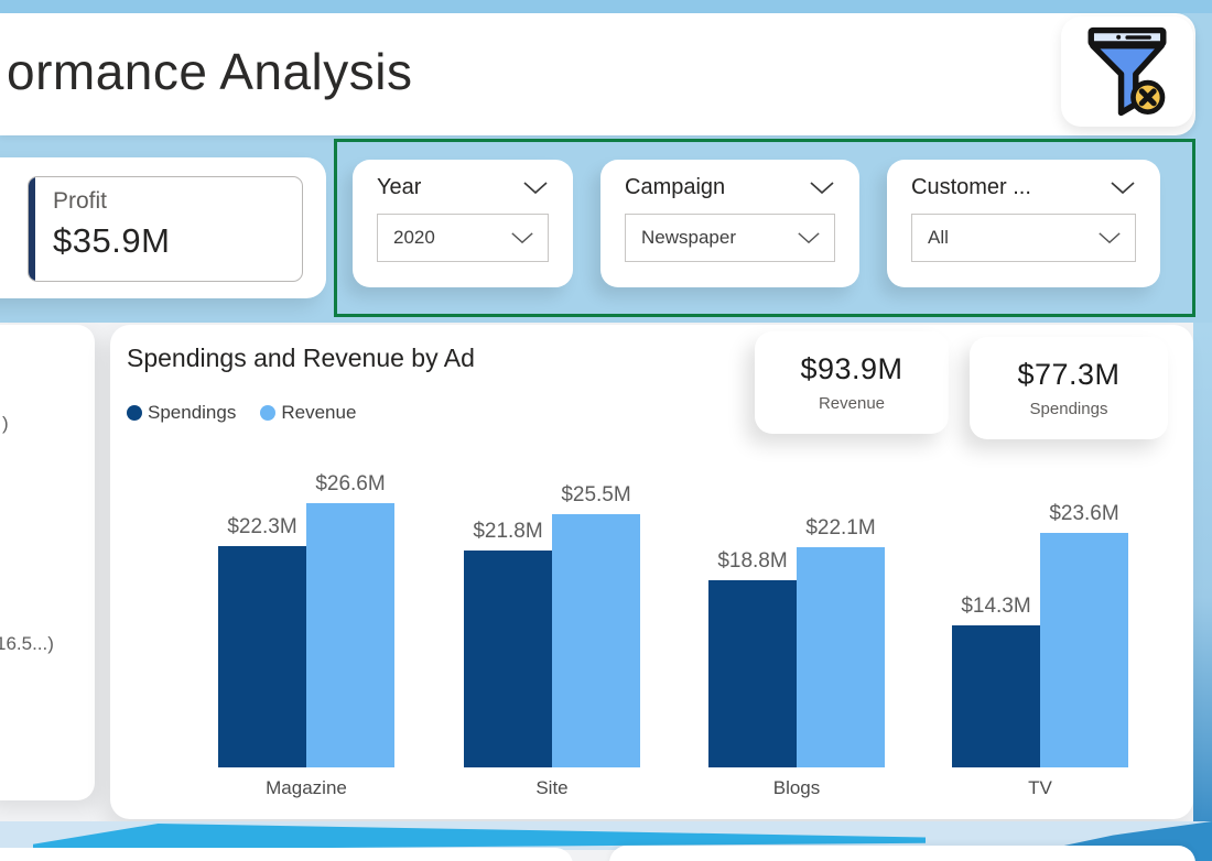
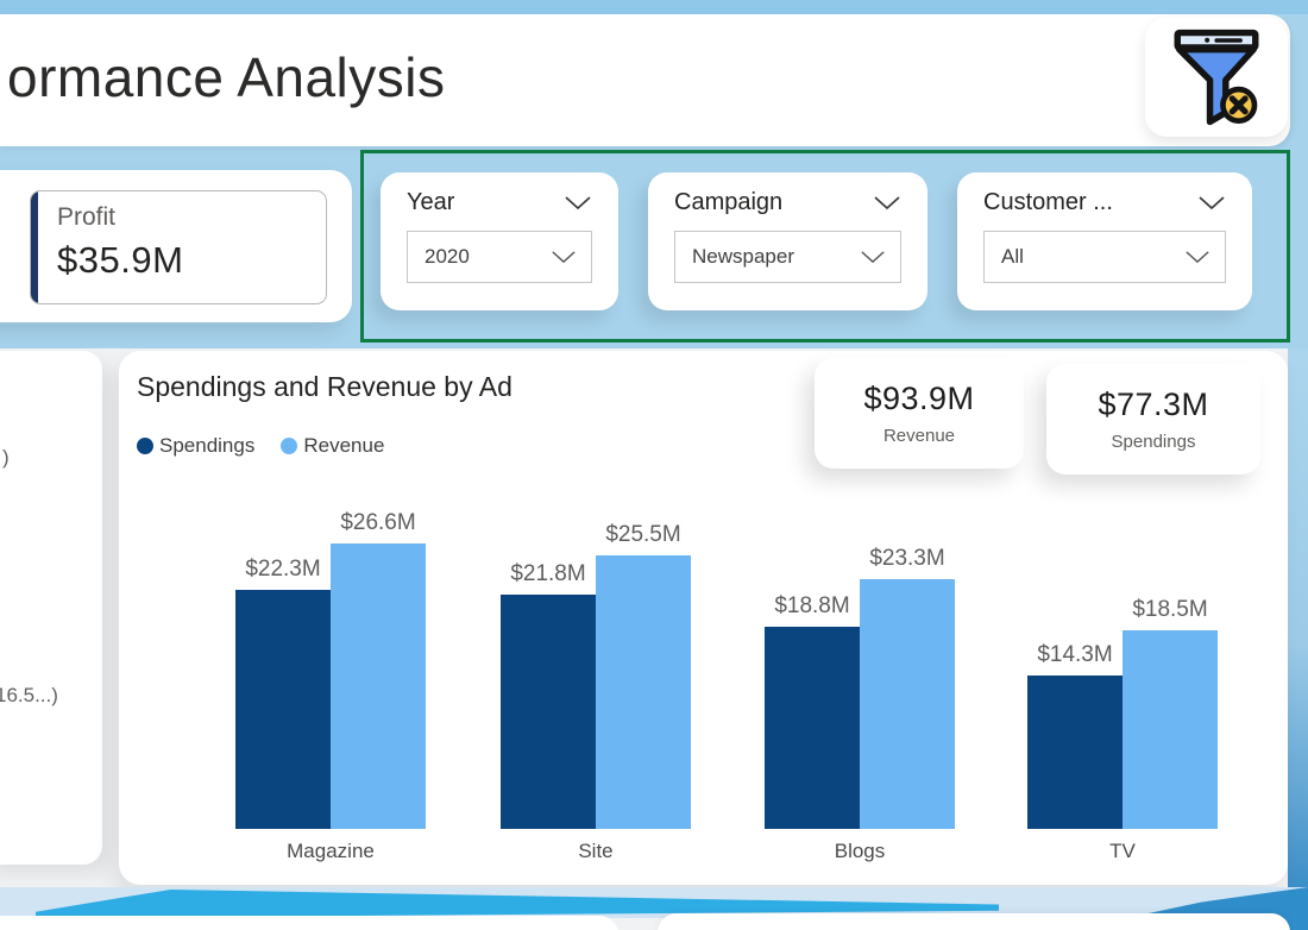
Revenue/Blogs: $22.1M -> $23.3M
Revenue/TV: $23.6M -> $18.5M
